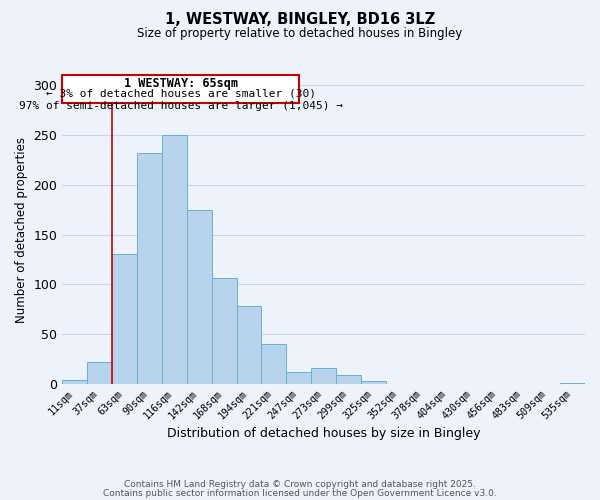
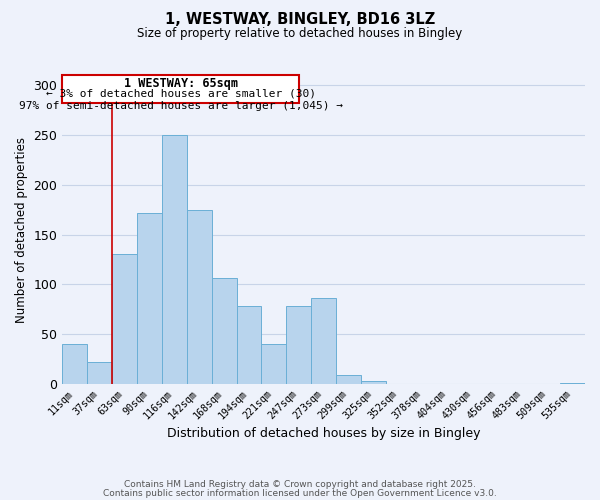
11sqm: 4 -> 40
90sqm: 232 -> 172
247sqm: 12 -> 78
273sqm: 16 -> 86
